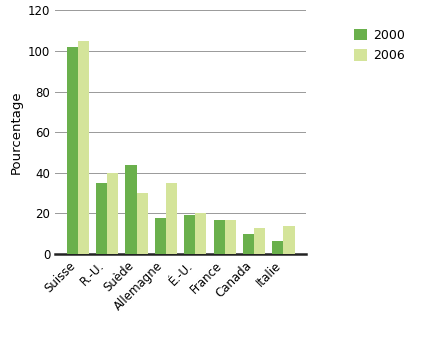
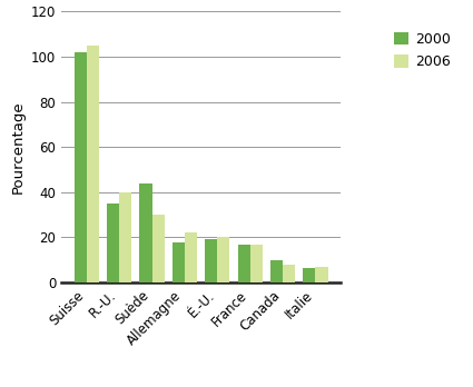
2006/Allemagne: 35 -> 22
2006/Canada: 13 -> 8
2006/Italie: 14 -> 7
